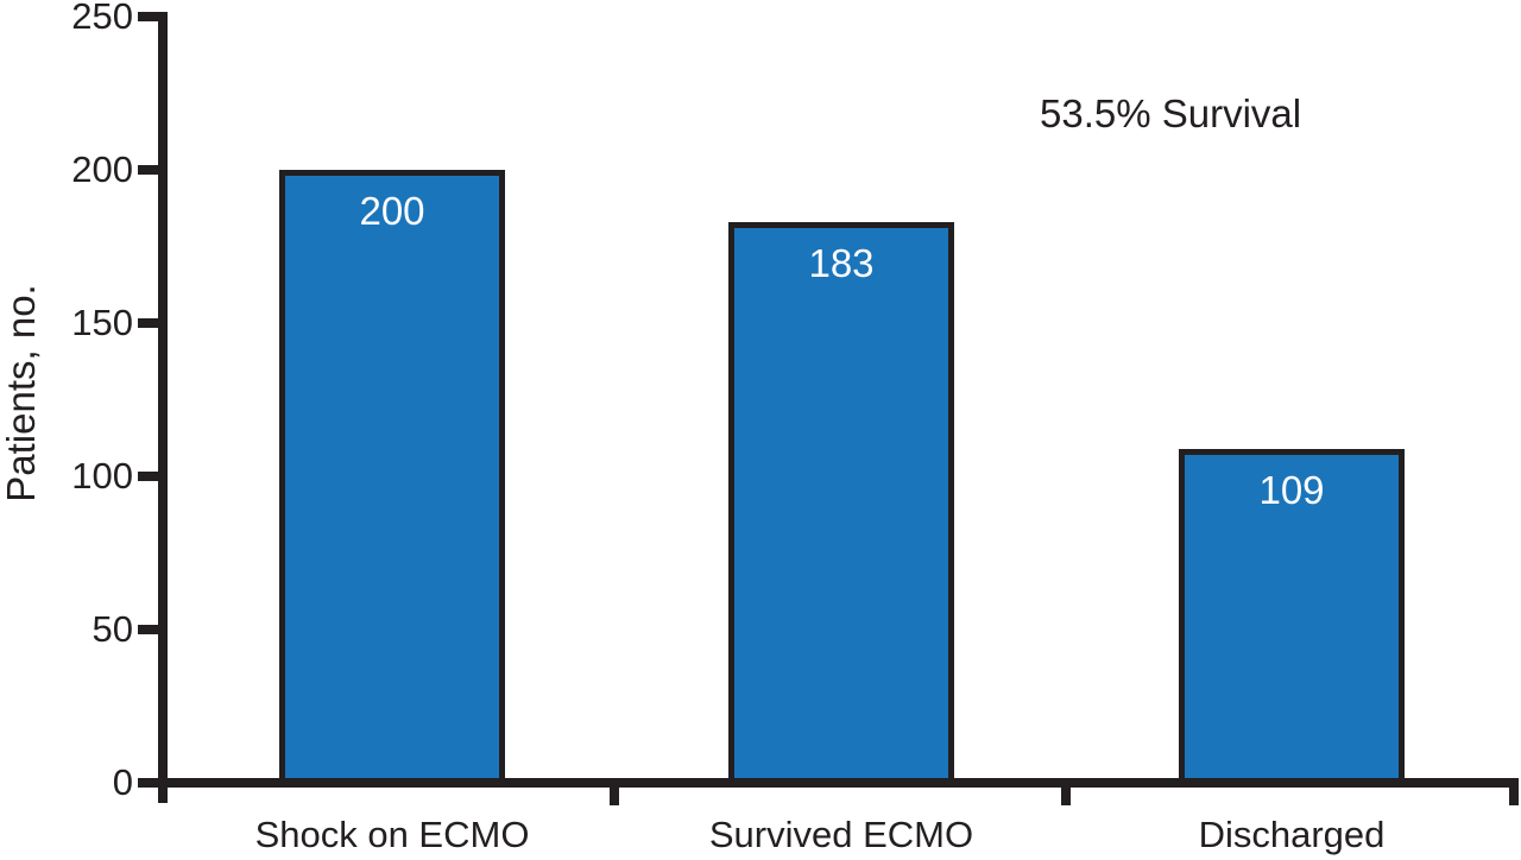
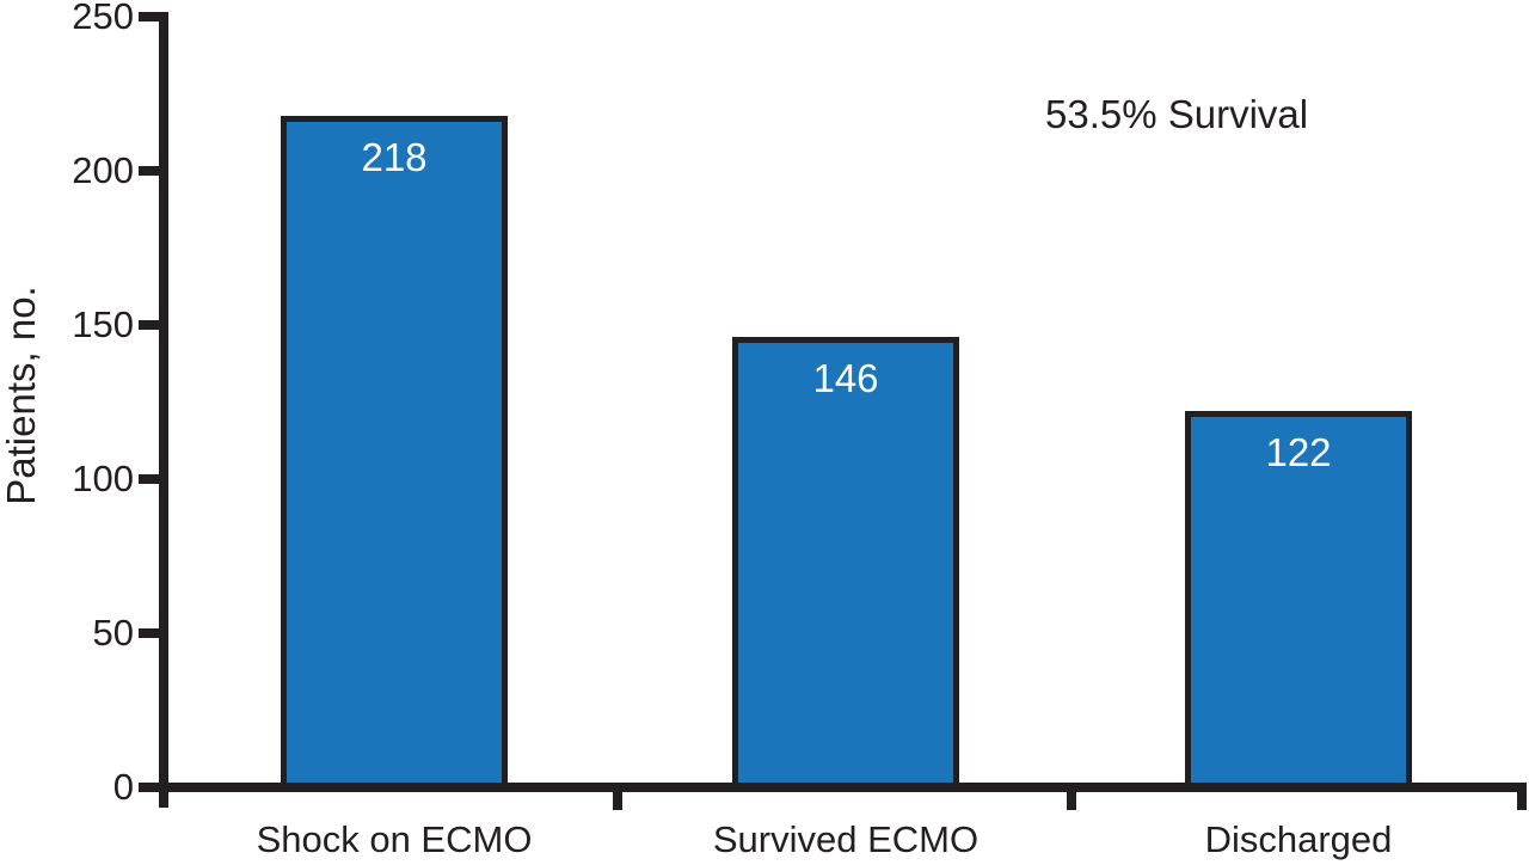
Shock on ECMO: 200 -> 218
Survived ECMO: 183 -> 146
Discharged: 109 -> 122
